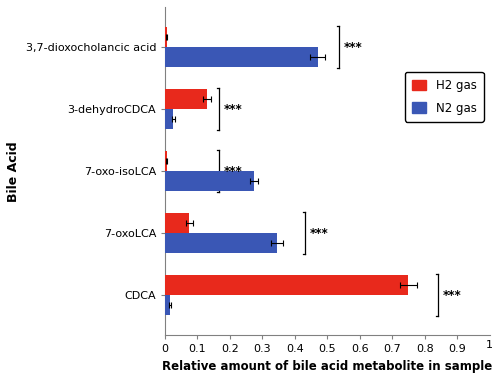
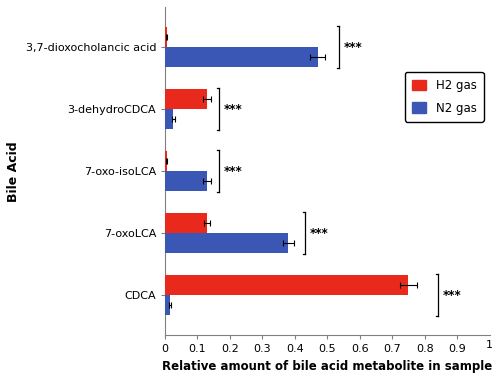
N2 gas/7-oxo-isoLCA: 0.275 -> 0.130
H2 gas/7-oxoLCA: 0.075 -> 0.130
N2 gas/7-oxoLCA: 0.345 -> 0.380
